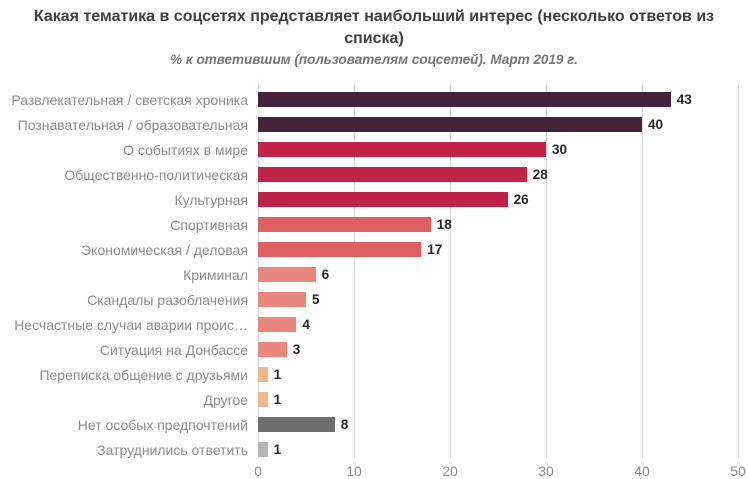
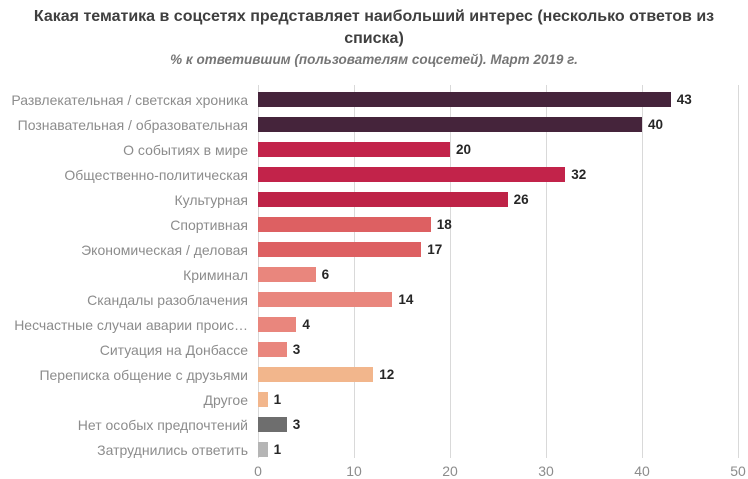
О событиях в мире: 30 -> 20
Общественно-политическая: 28 -> 32
Скандалы разоблачения: 5 -> 14
Переписка общение с друзьями: 1 -> 12
Нет особых предпочтений: 8 -> 3
